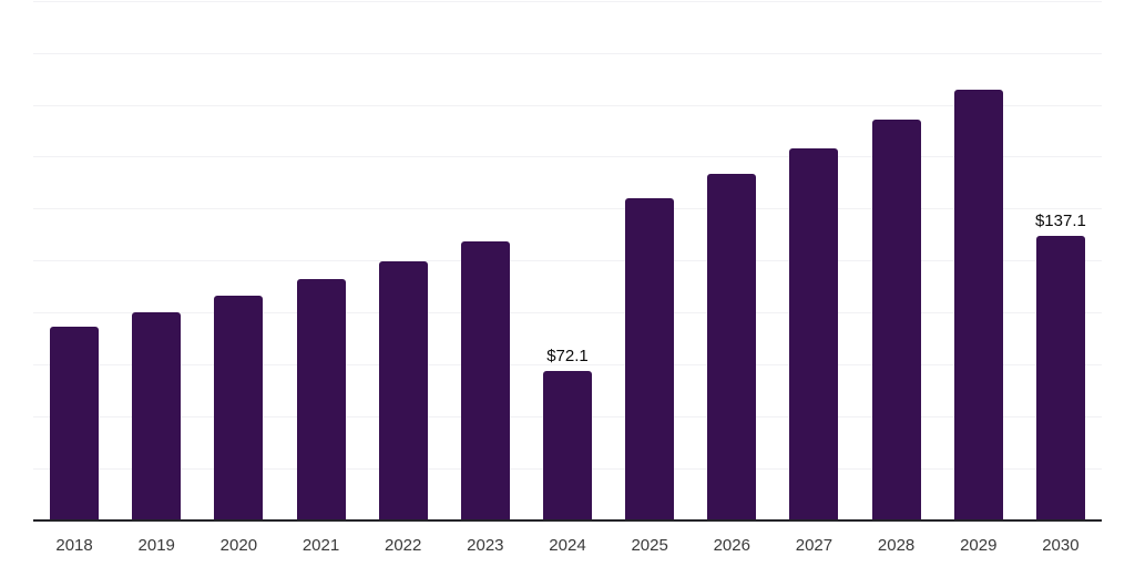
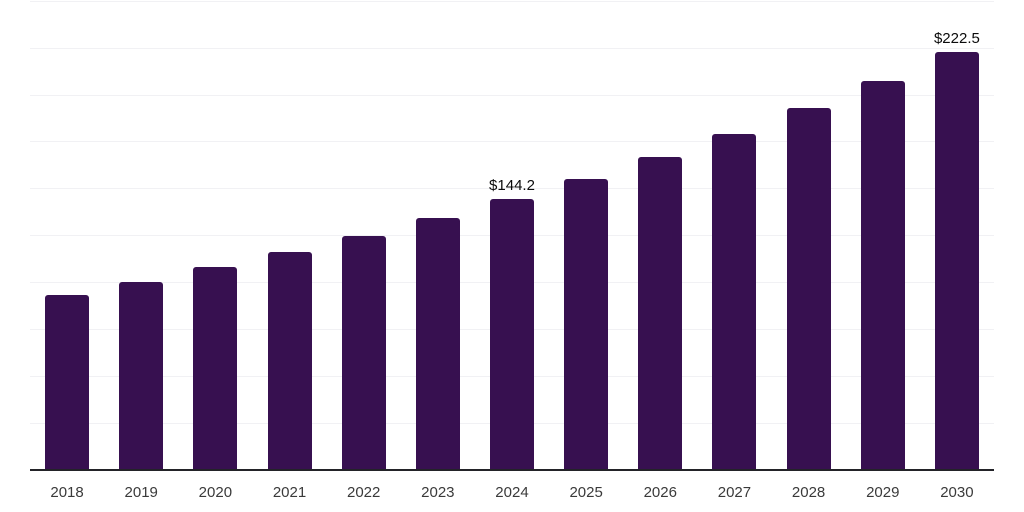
2024: $72.1 -> $144.2
2030: $137.1 -> $222.5
